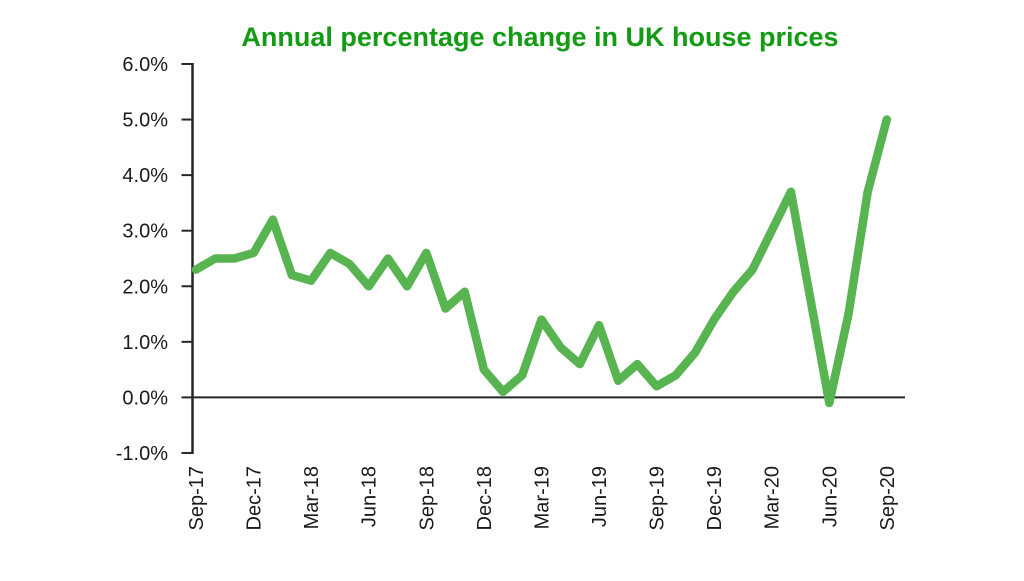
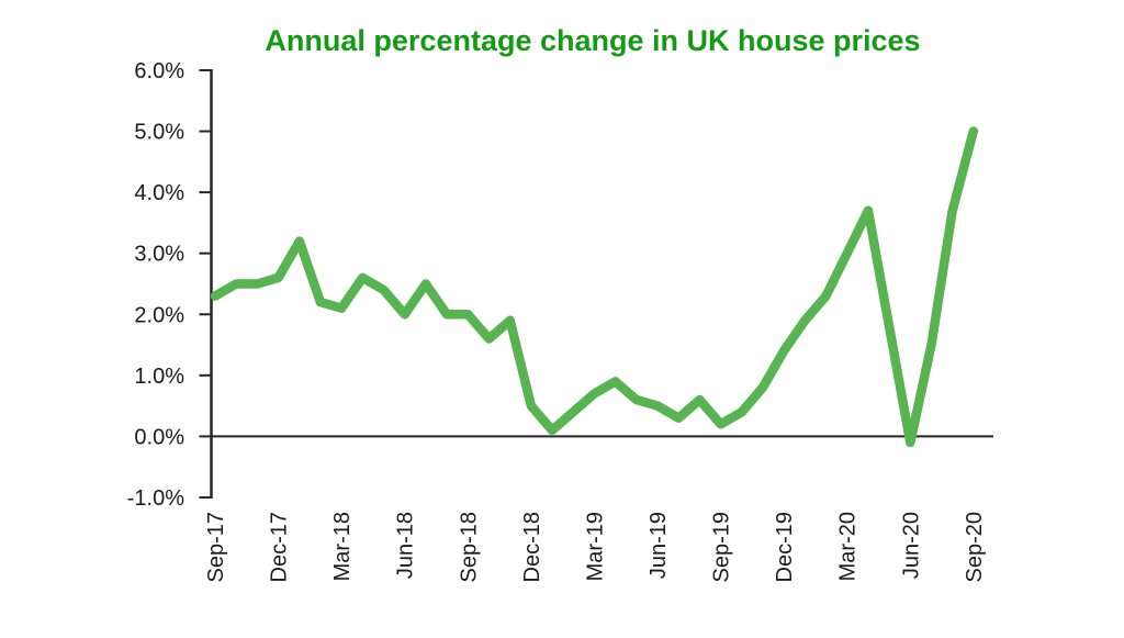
Sep-18: 2.6% -> 2.0%
Mar-19: 1.4% -> 0.7%
Jun-19: 1.3% -> 0.5%
